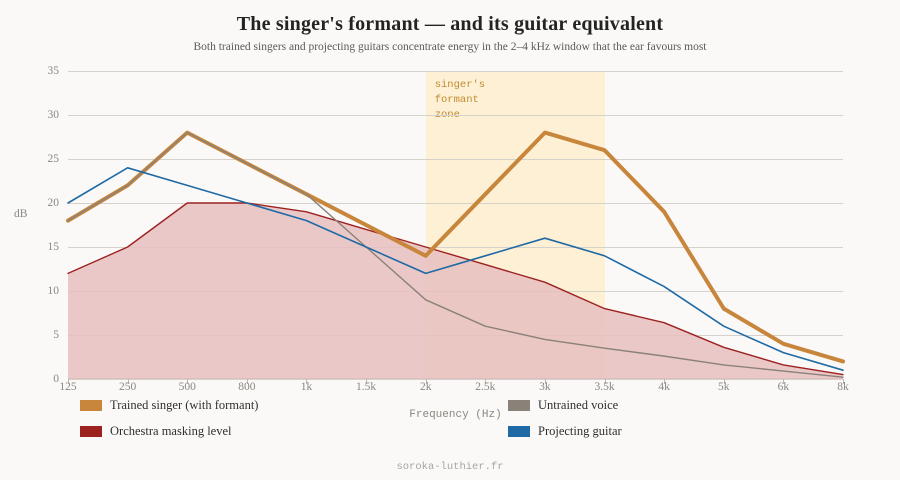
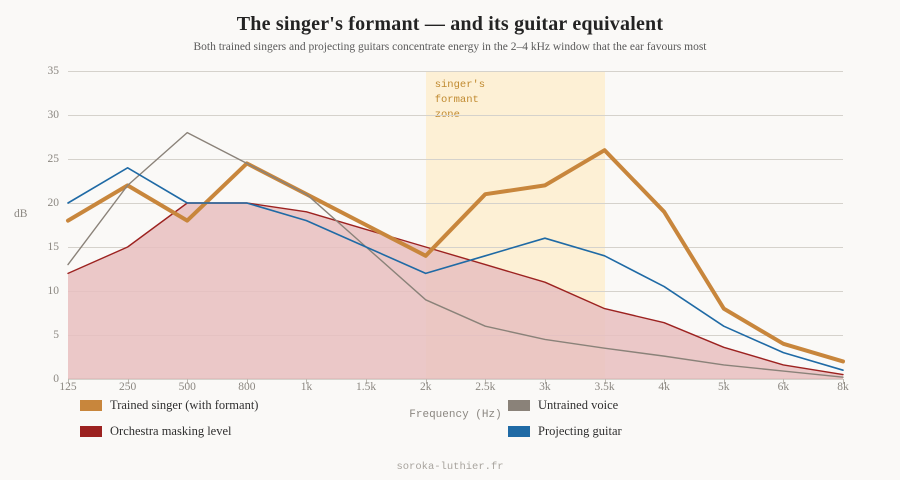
Untrained voice/125: 18 -> 13
Trained singer (with formant)/500: 28 -> 18
Projecting guitar/500: 22 -> 20
Trained singer (with formant)/3k: 28 -> 22
